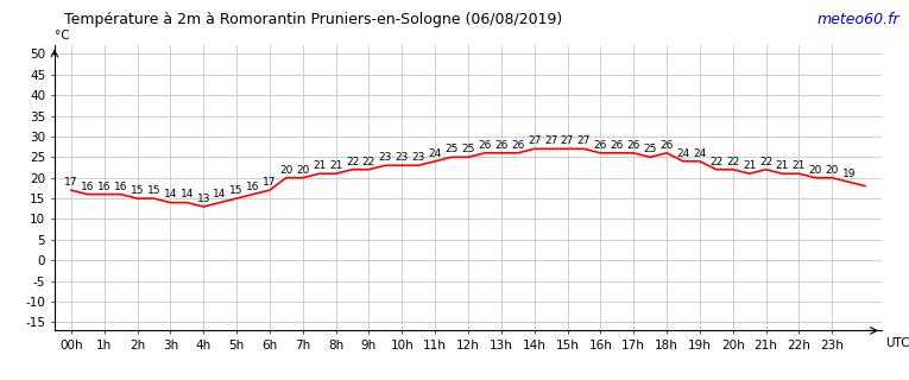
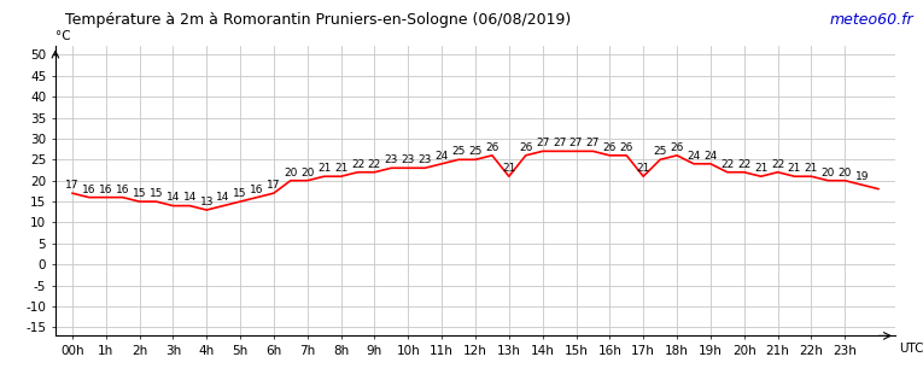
13h: 26 -> 21
17h: 26 -> 21
